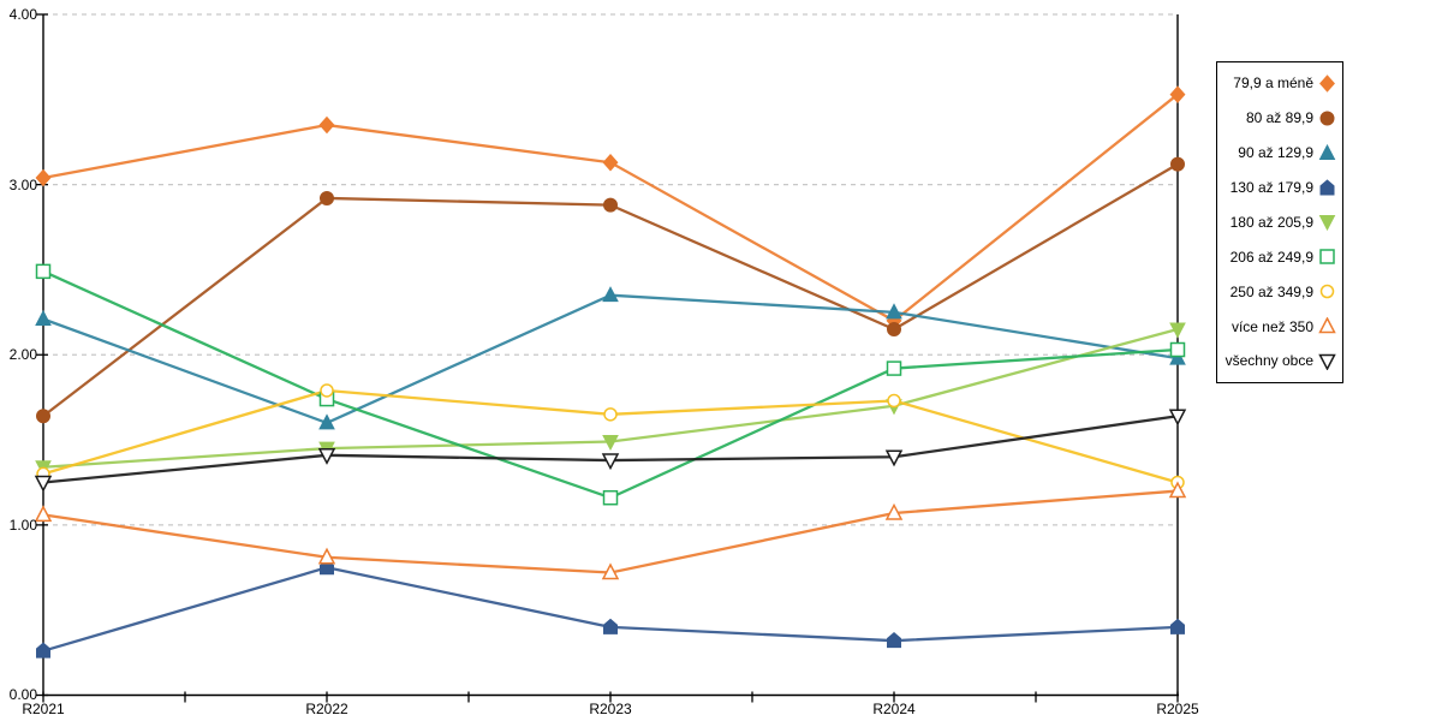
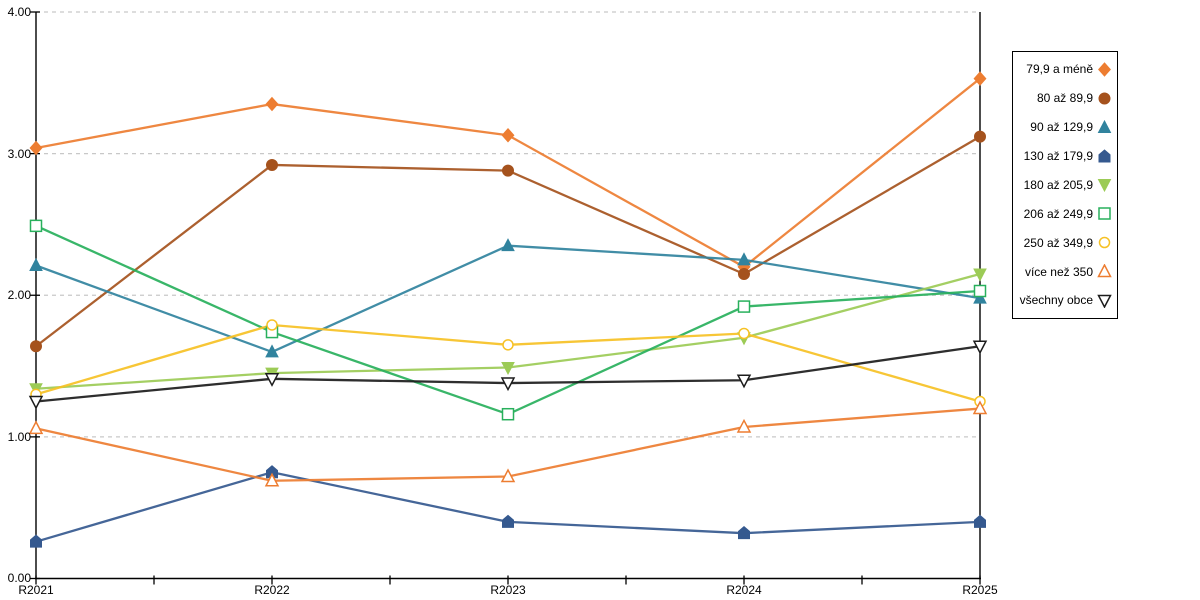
více než 350/R2022: 0.81 -> 0.69
